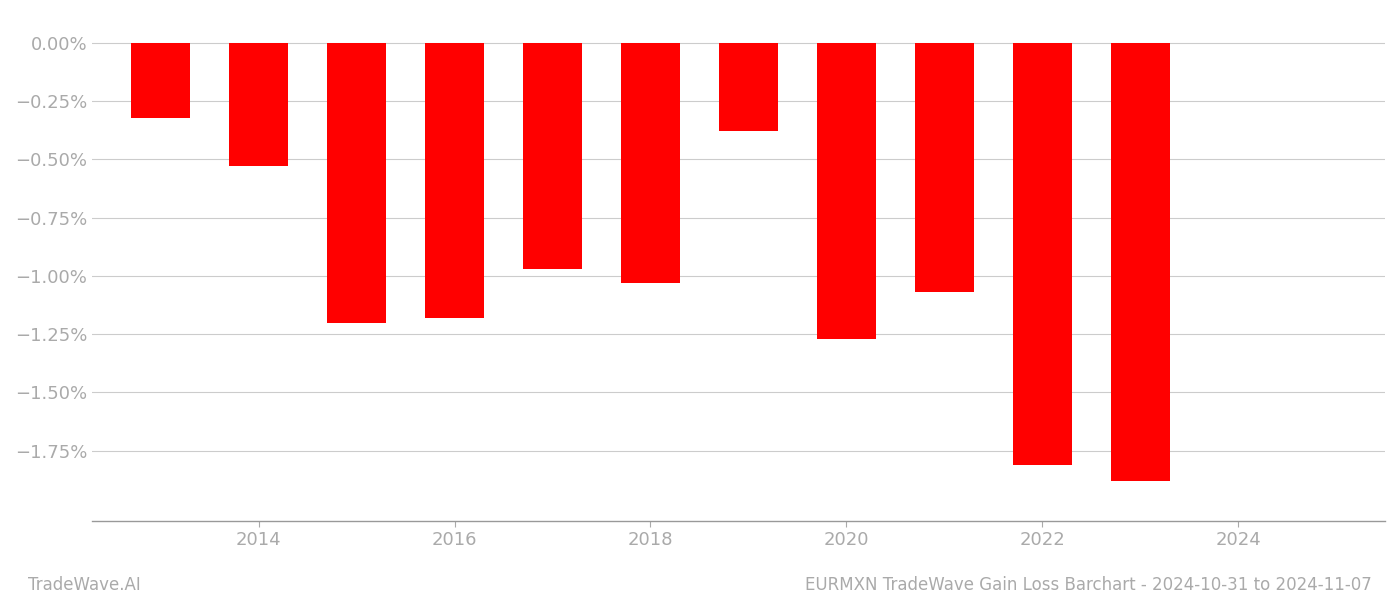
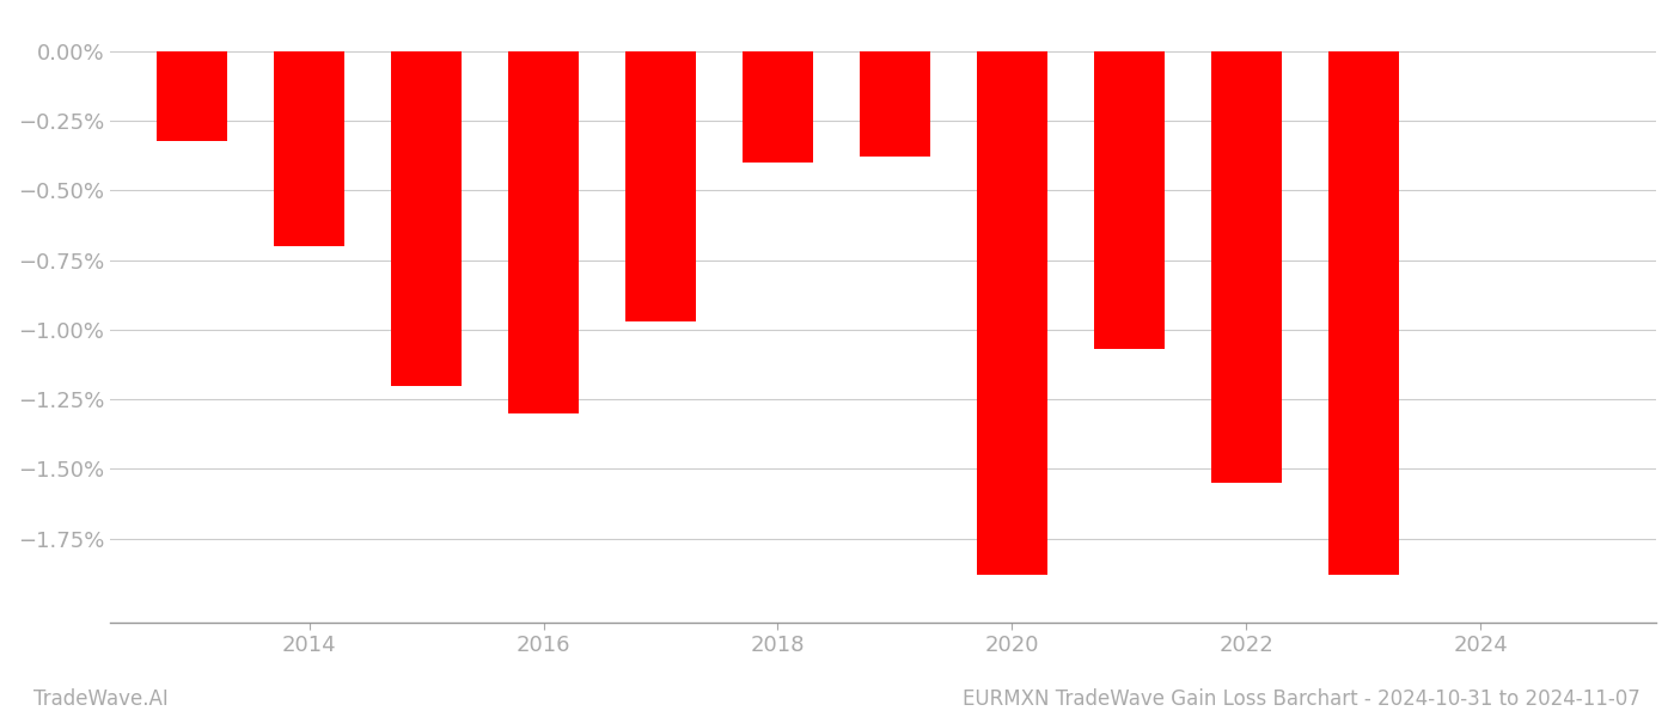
2014: -0.53% -> -0.70%
2016: -1.18% -> -1.30%
2018: -1.03% -> -0.40%
2020: -1.27% -> -1.88%
2022: -1.81% -> -1.55%
